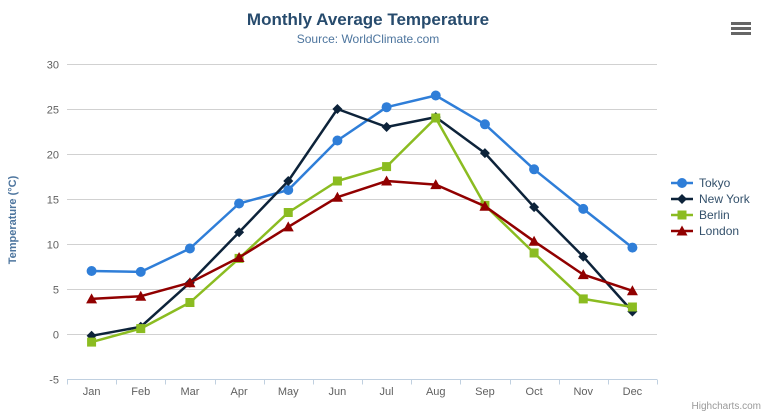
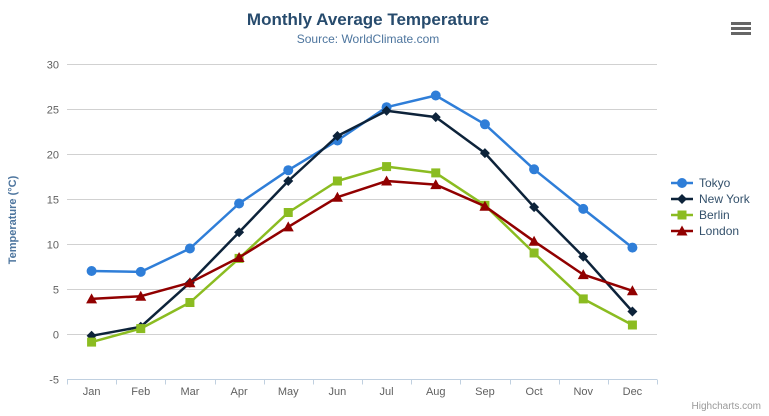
Tokyo/May: 16 -> 18
New York/Jun: 25 -> 22
New York/Jul: 23 -> 25
Berlin/Aug: 24 -> 18
Berlin/Dec: 3 -> 1
